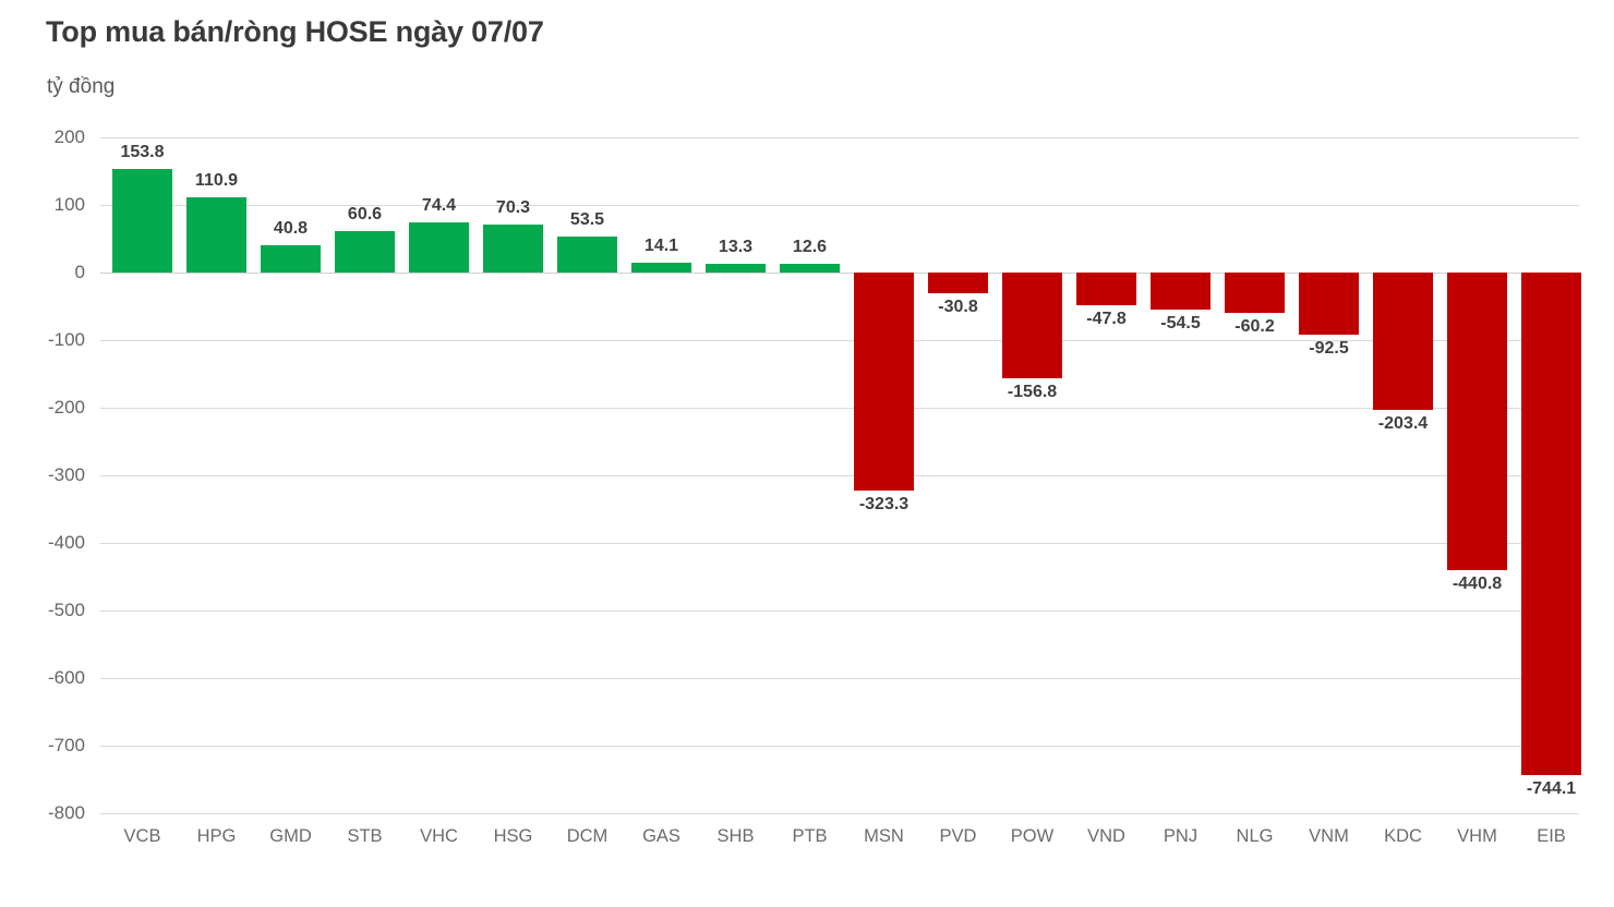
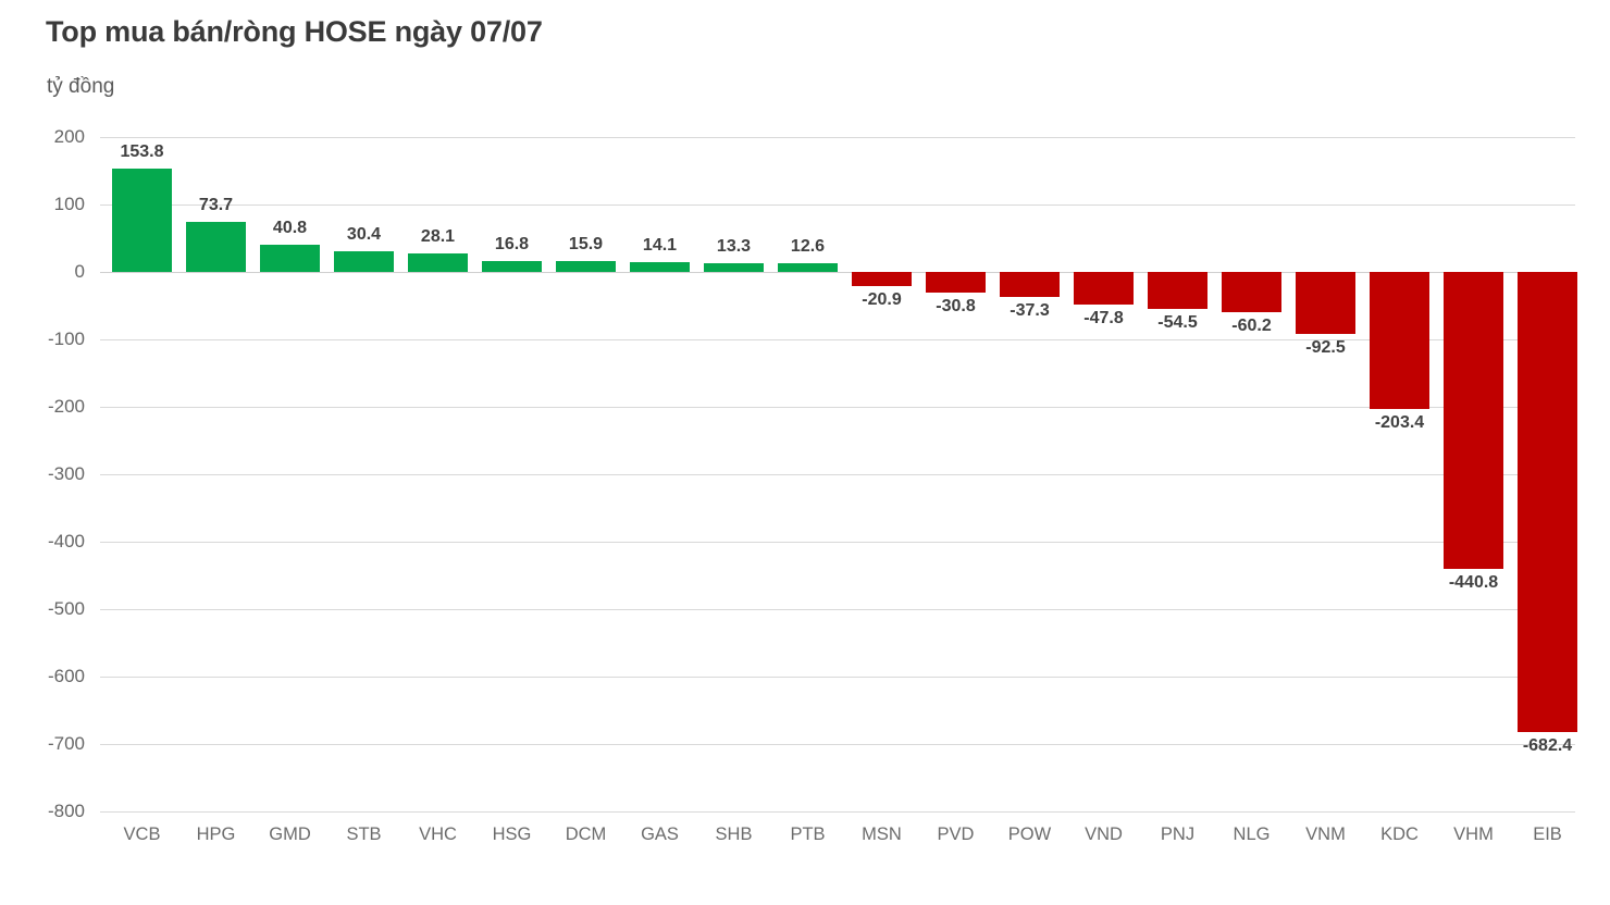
HPG: 110.9 -> 73.7
STB: 60.6 -> 30.4
VHC: 74.4 -> 28.1
HSG: 70.3 -> 16.8
DCM: 53.5 -> 15.9
MSN: -323.3 -> -20.9
POW: -156.8 -> -37.3
EIB: -744.1 -> -682.4
